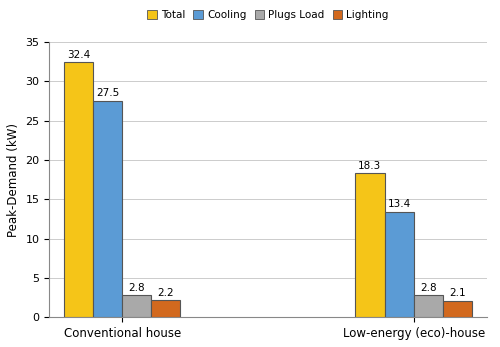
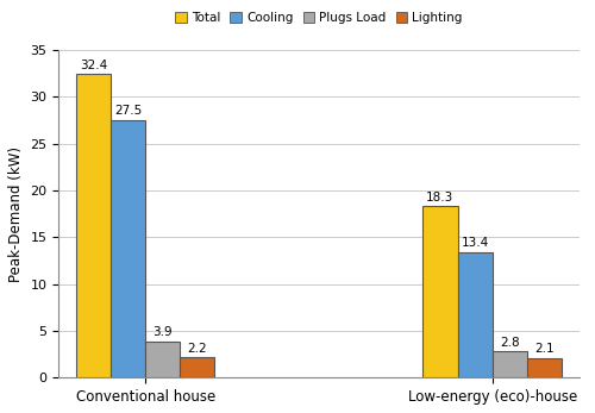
Plugs Load/Conventional house: 2.8 -> 3.9
